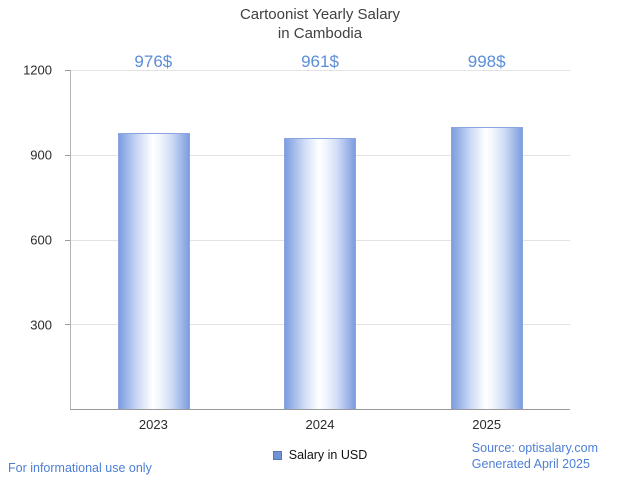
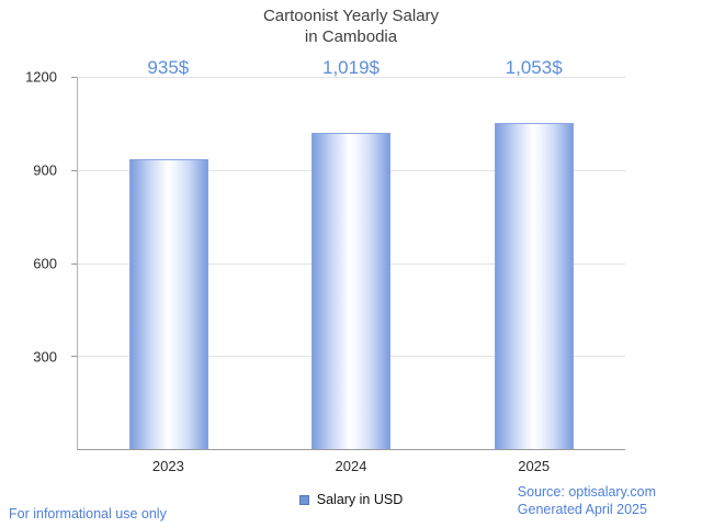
2023: 976 -> 935
2024: 961 -> 1,019
2025: 998 -> 1,053
